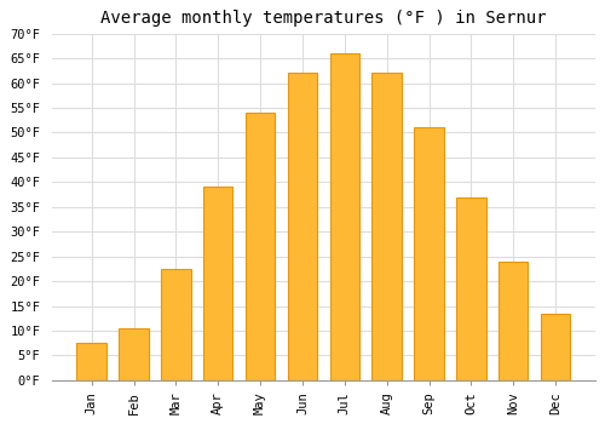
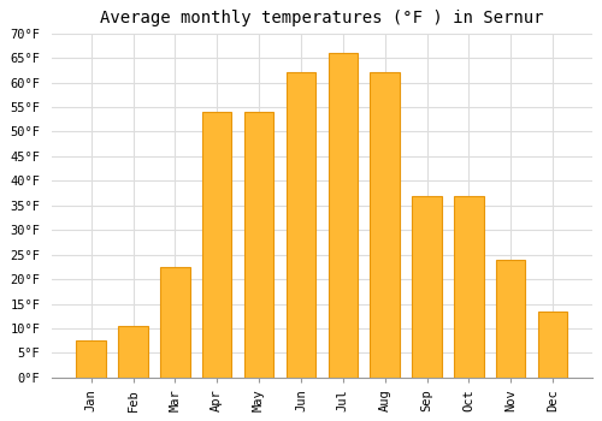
Apr: 39.0°F -> 54.0°F
Sep: 51.0°F -> 37.0°F
